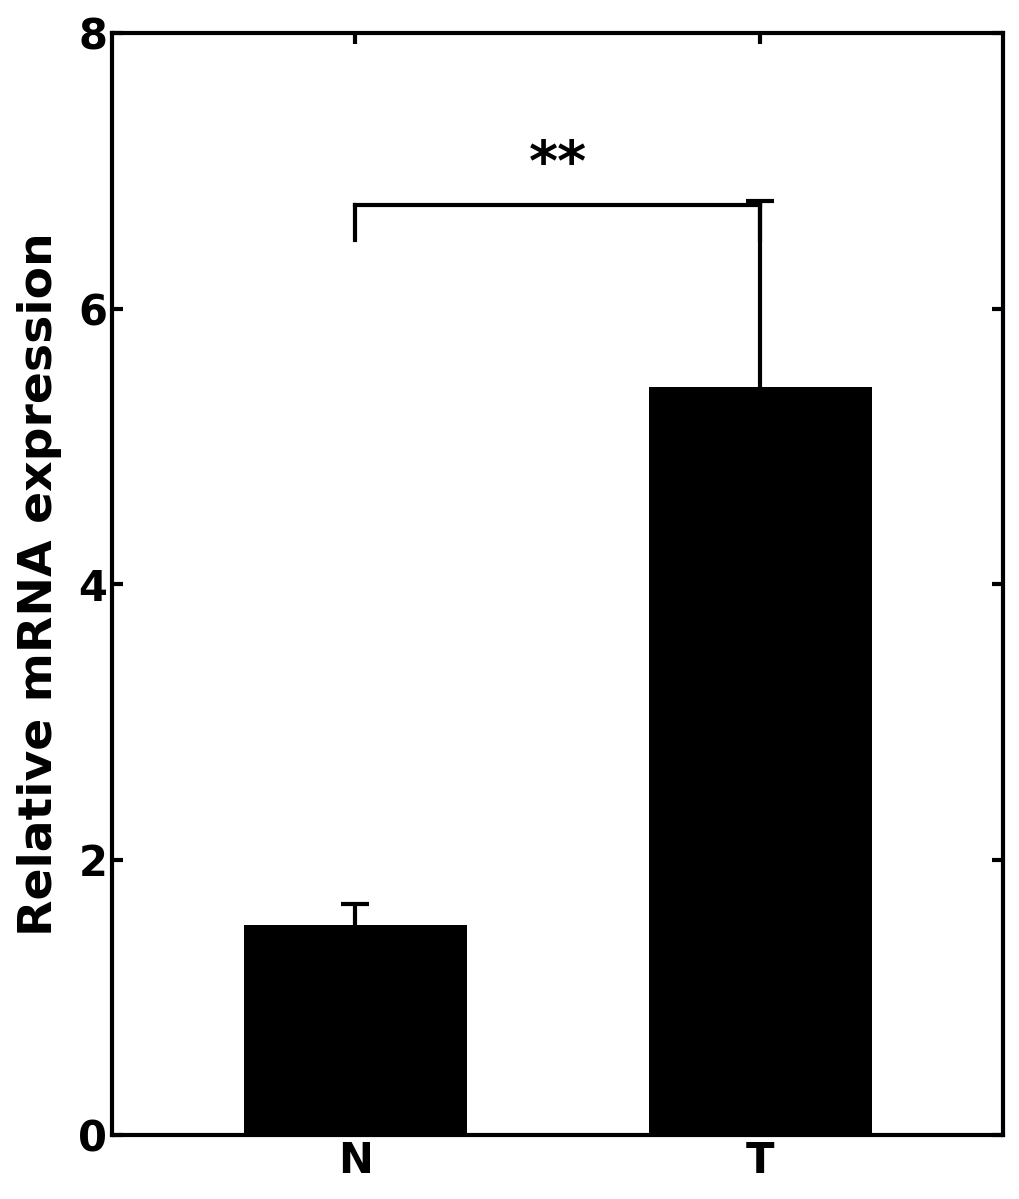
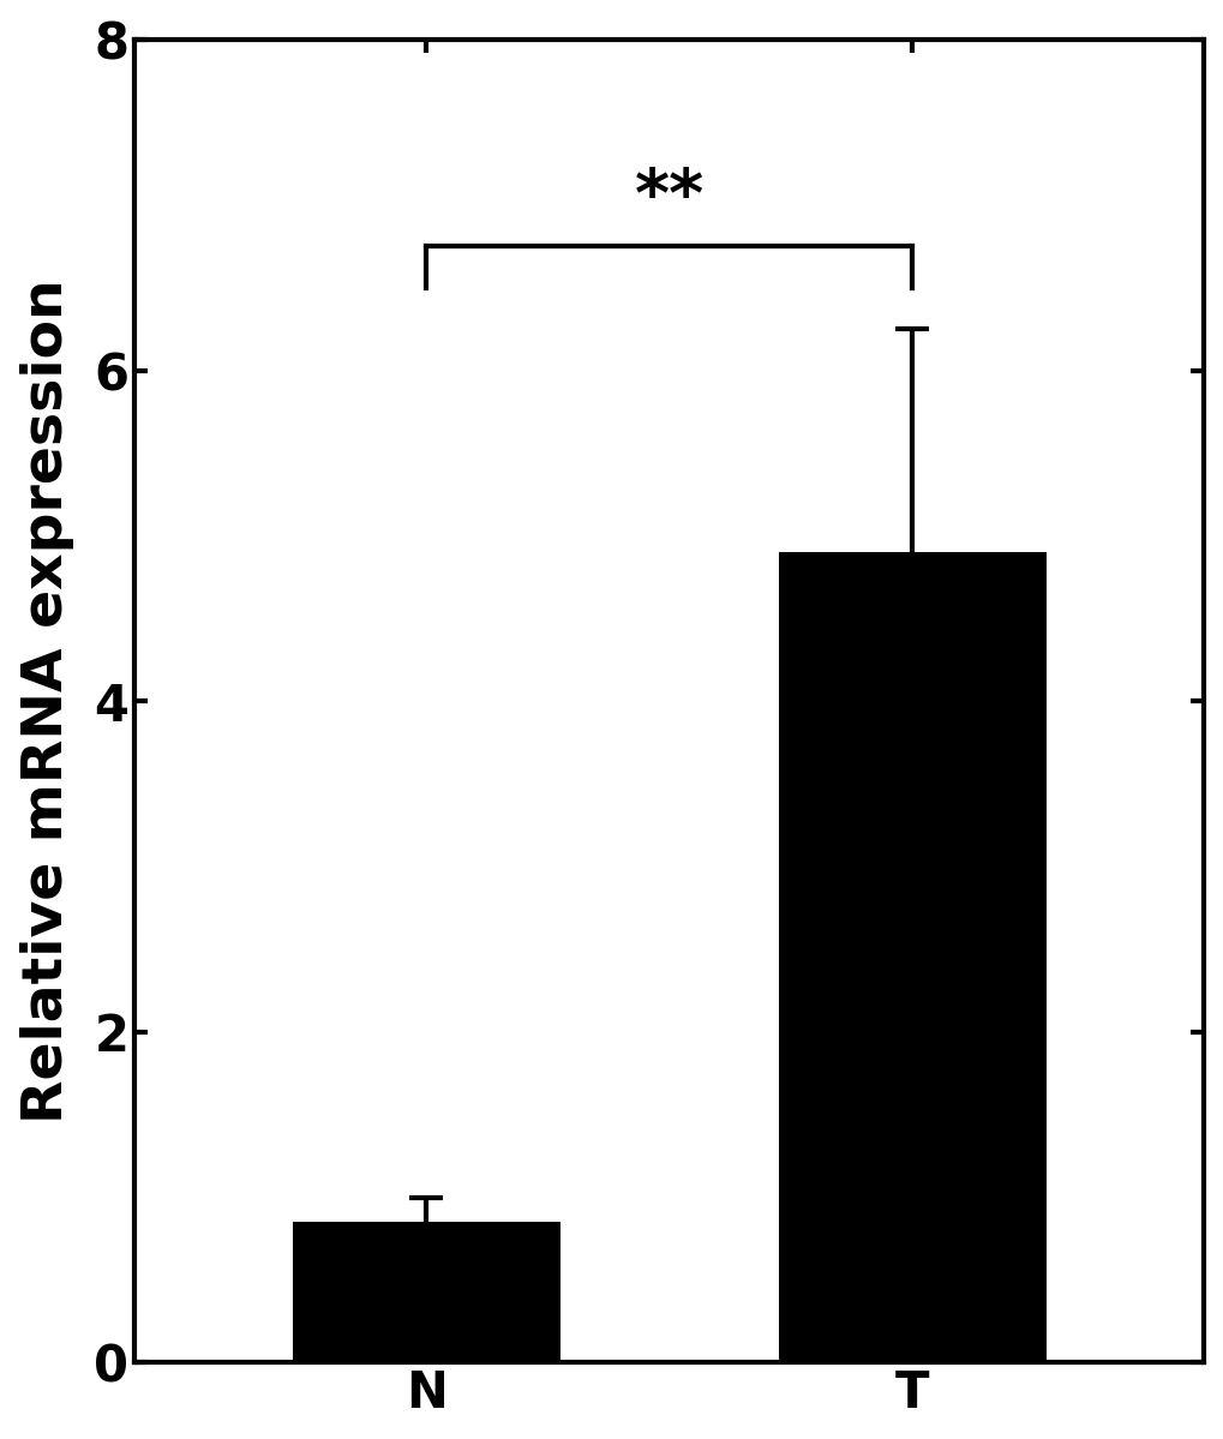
N: 1.53 -> 0.85
T: 5.43 -> 4.90
